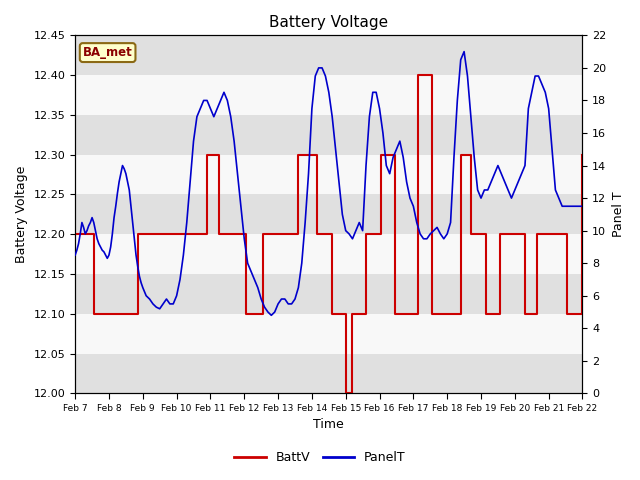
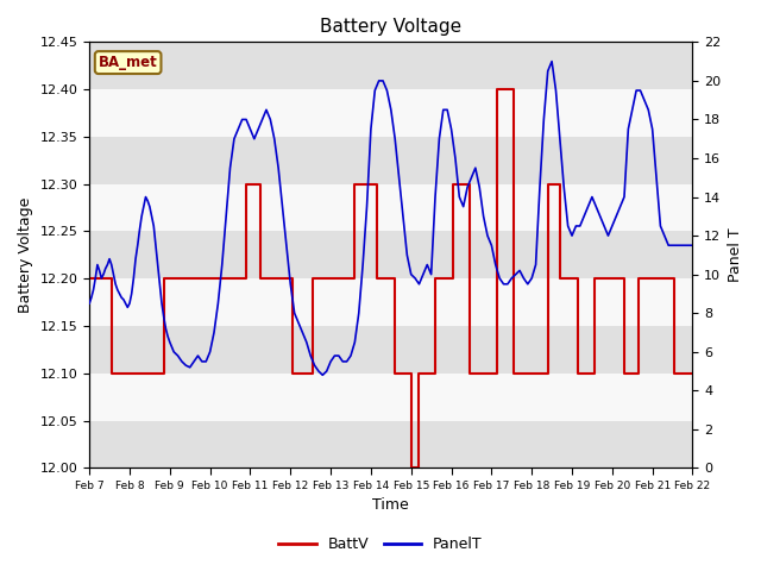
BattV/Feb 22: 12.3 -> 12.1
